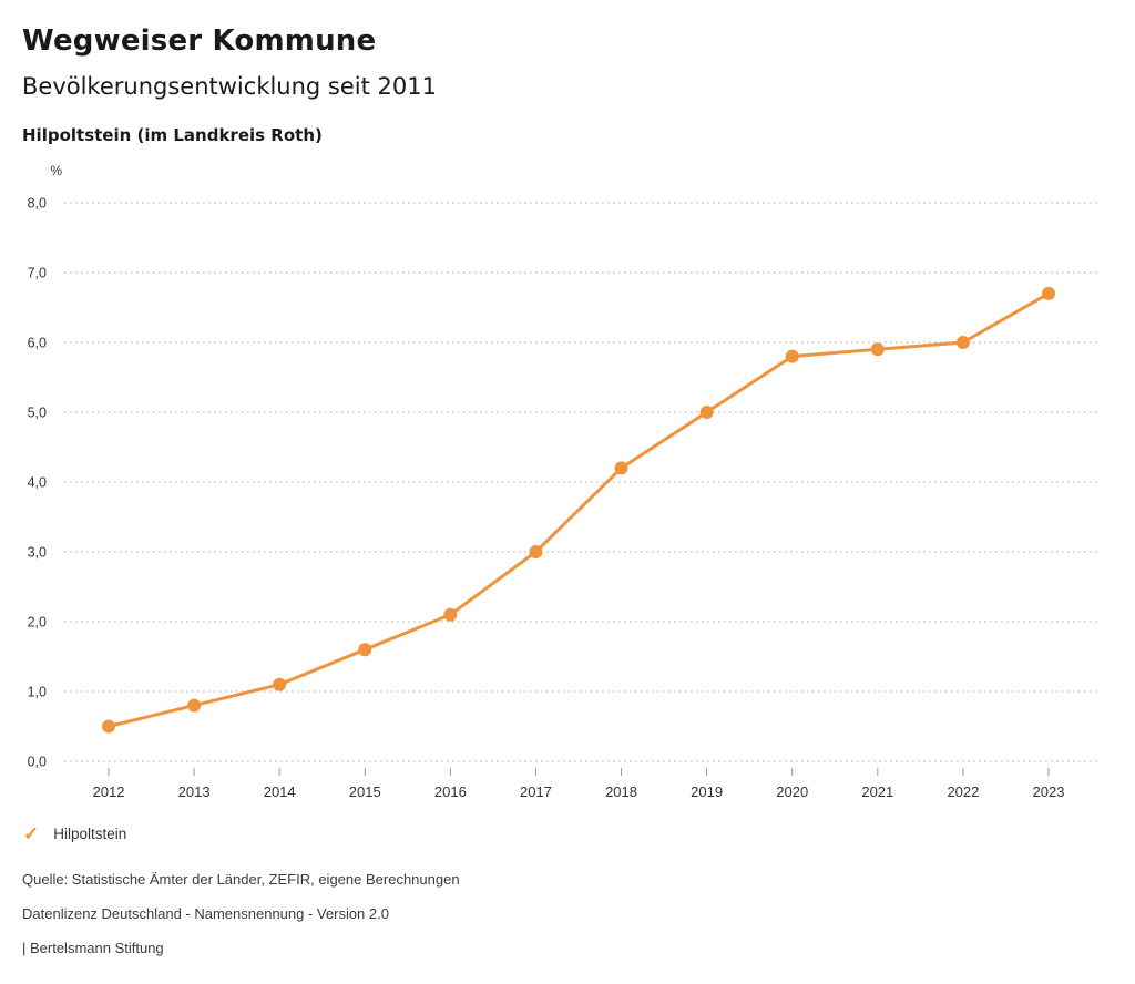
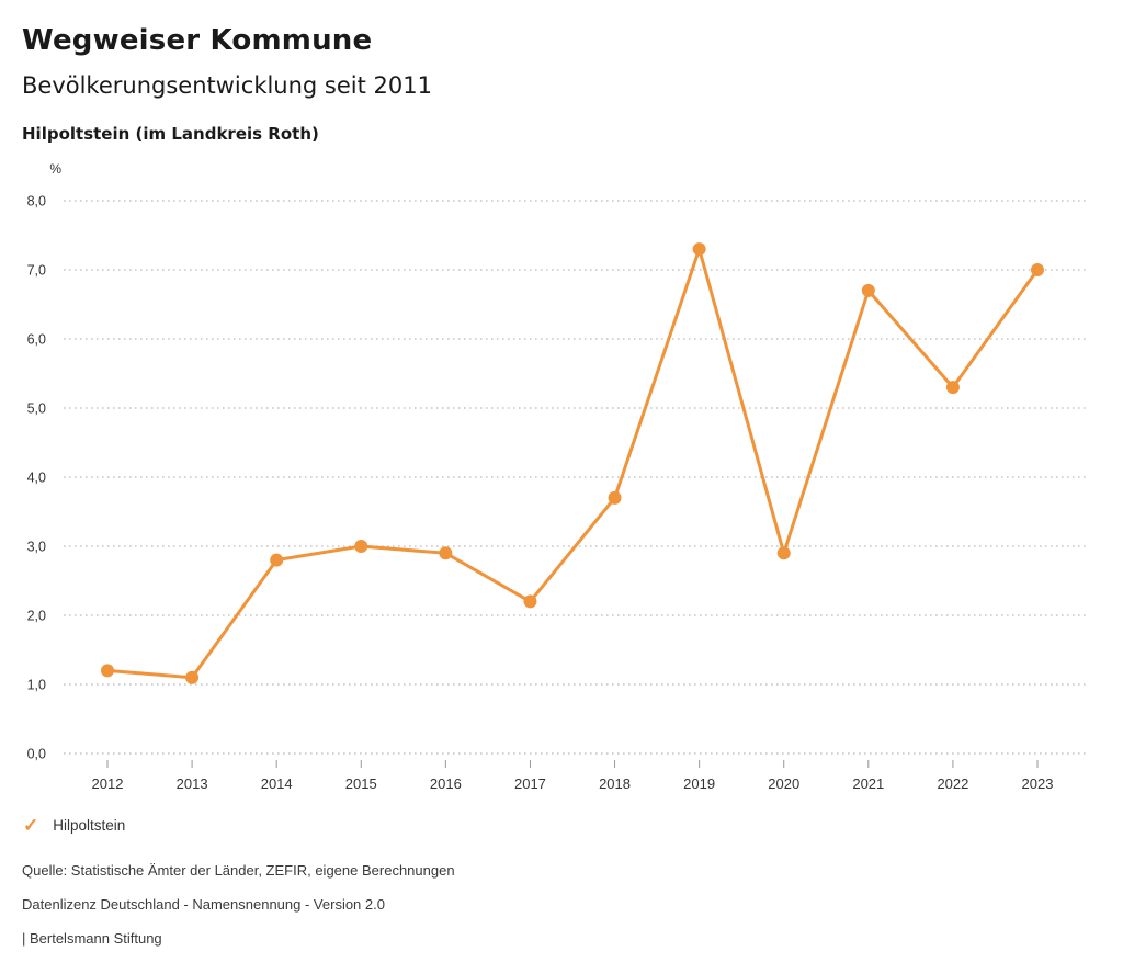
2012: 0,5 -> 1,2
2013: 0,8 -> 1,1
2014: 1,1 -> 2,8
2015: 1,6 -> 3,0
2016: 2,1 -> 2,9
2017: 3,0 -> 2,2
2018: 4,2 -> 3,7
2019: 5,0 -> 7,3
2020: 5,8 -> 2,9
2021: 5,9 -> 6,7
2022: 6,0 -> 5,3
2023: 6,7 -> 7,0
